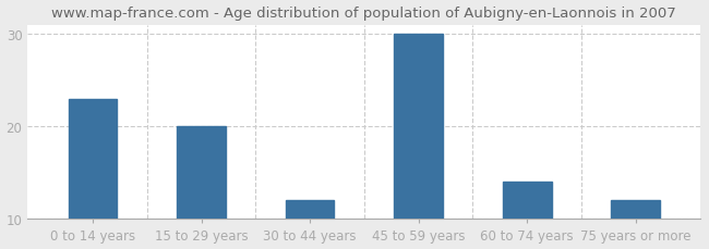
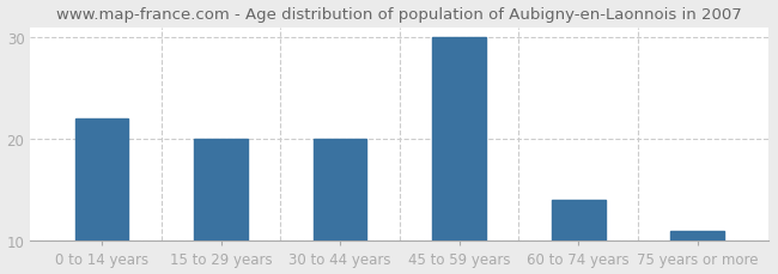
0 to 14 years: 23 -> 22
30 to 44 years: 12 -> 20
75 years or more: 12 -> 11
